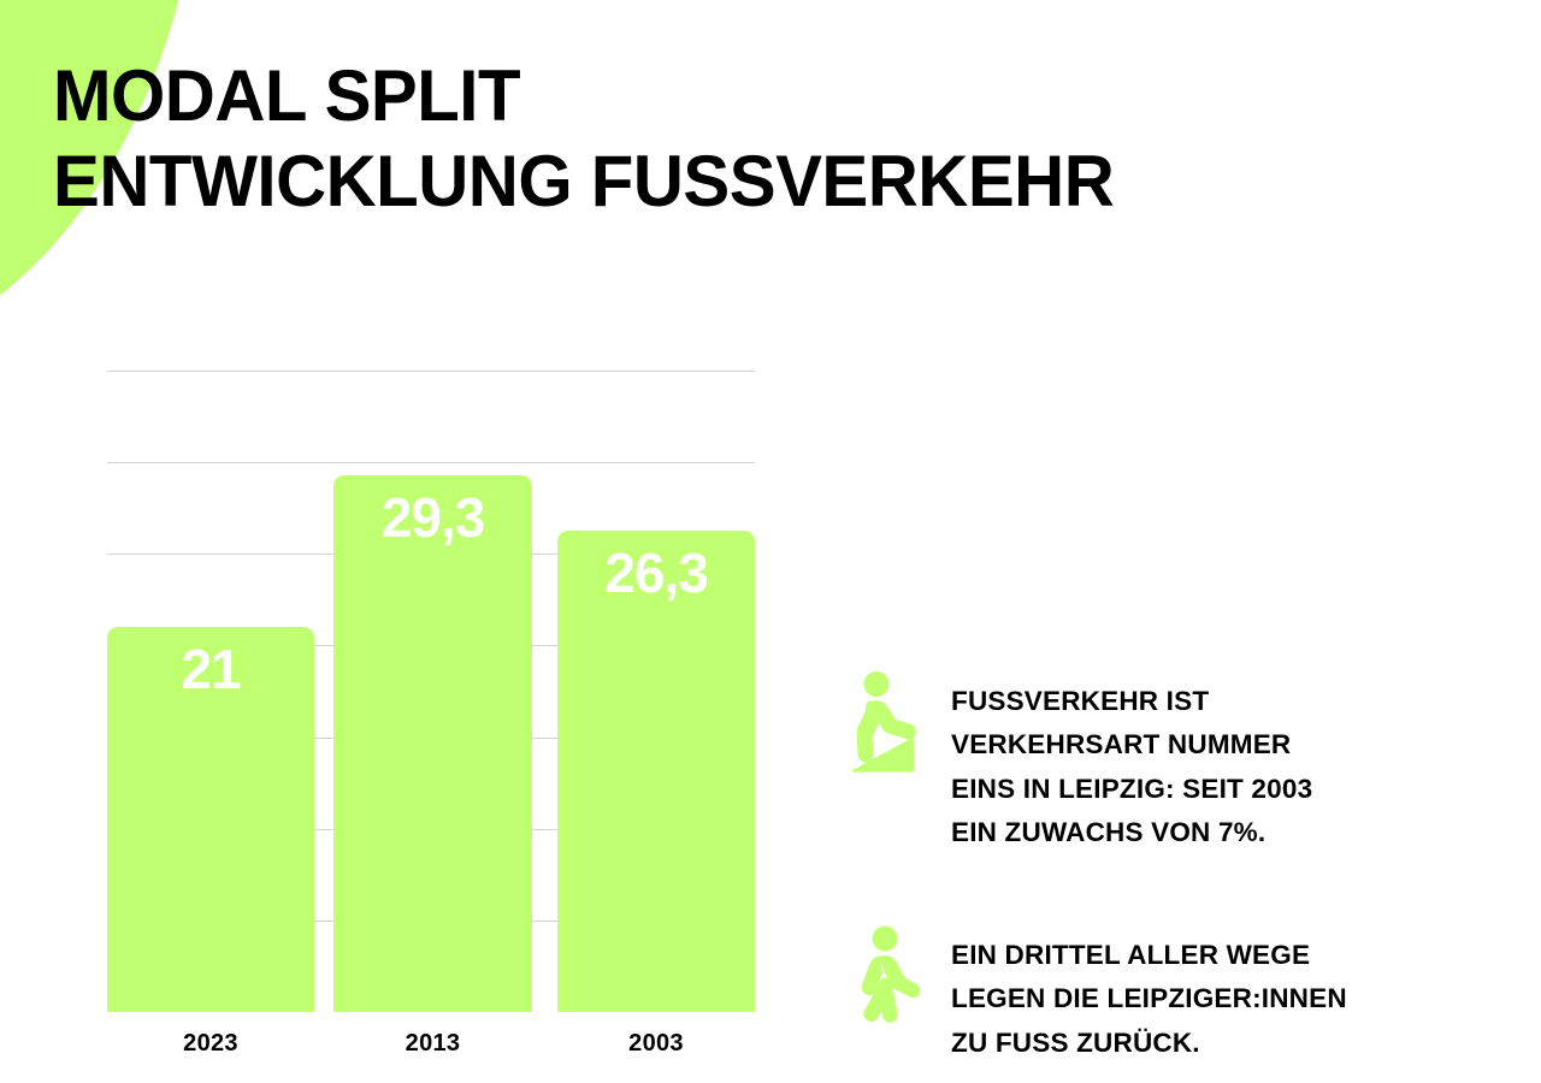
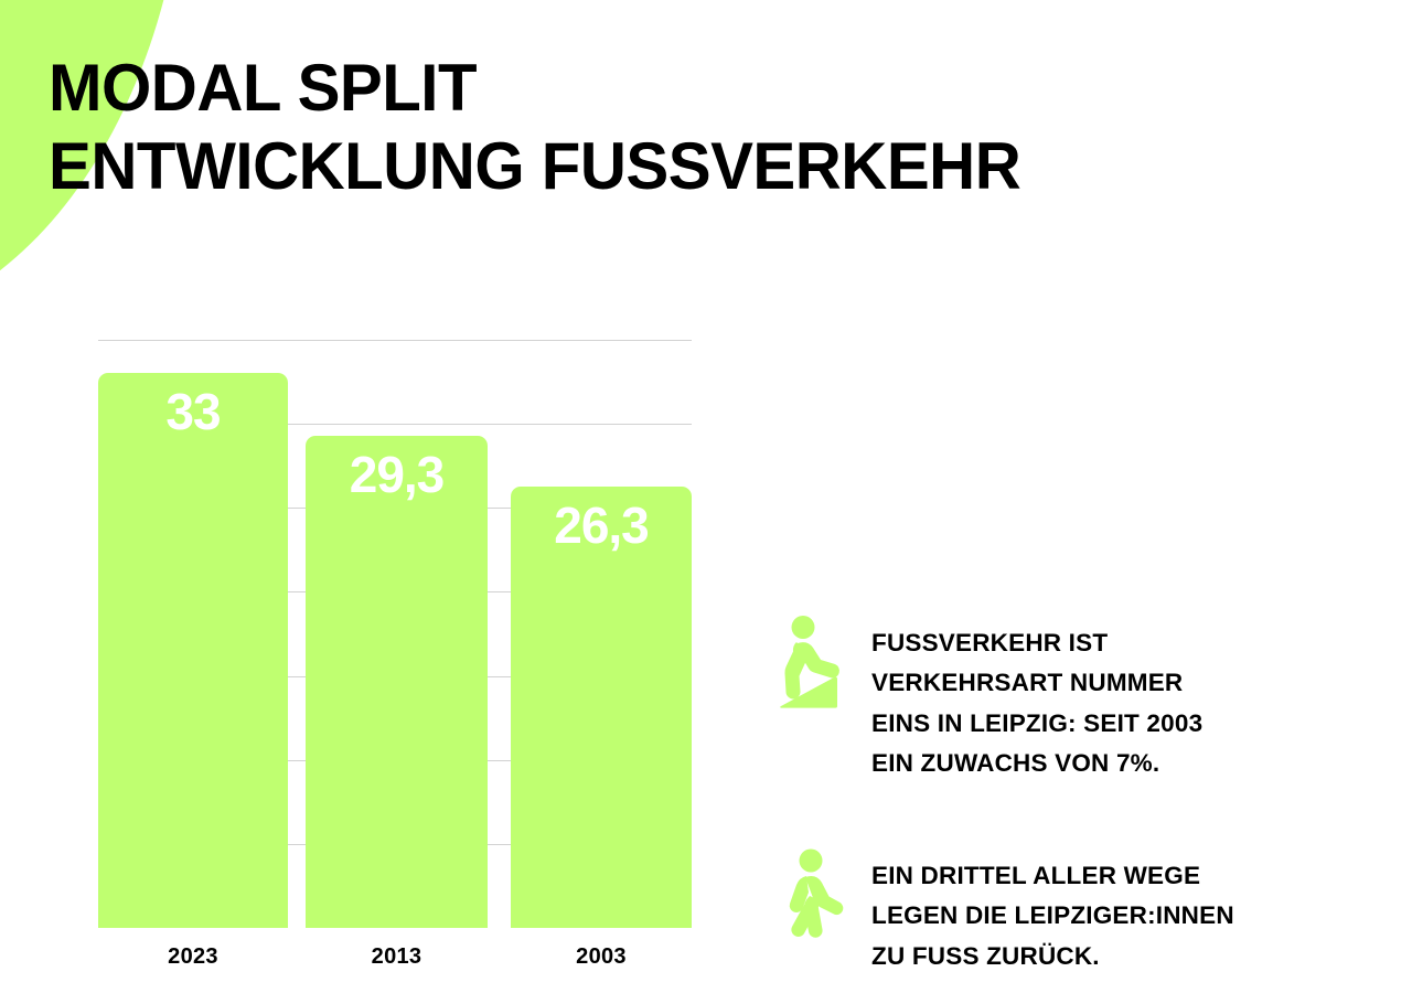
2023: 21 -> 33
